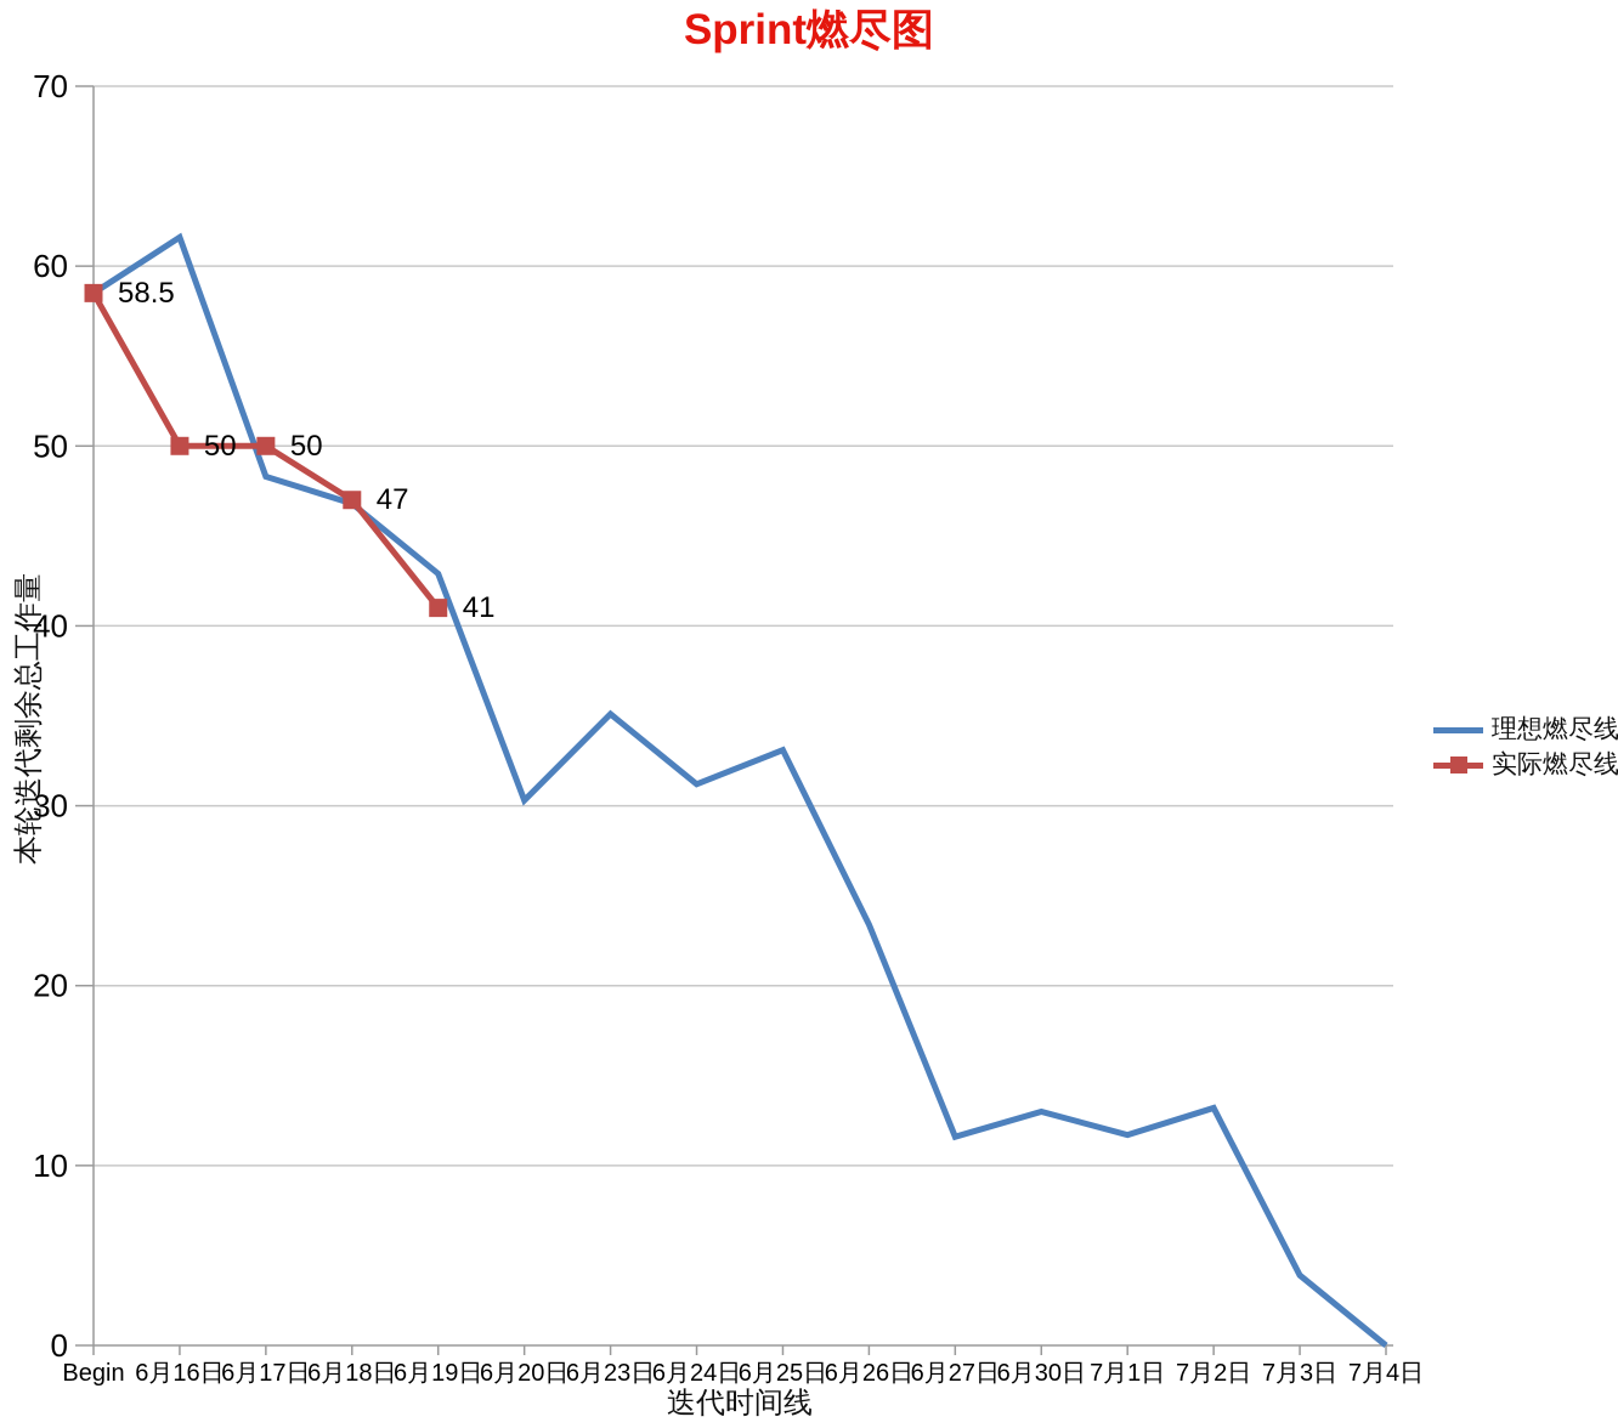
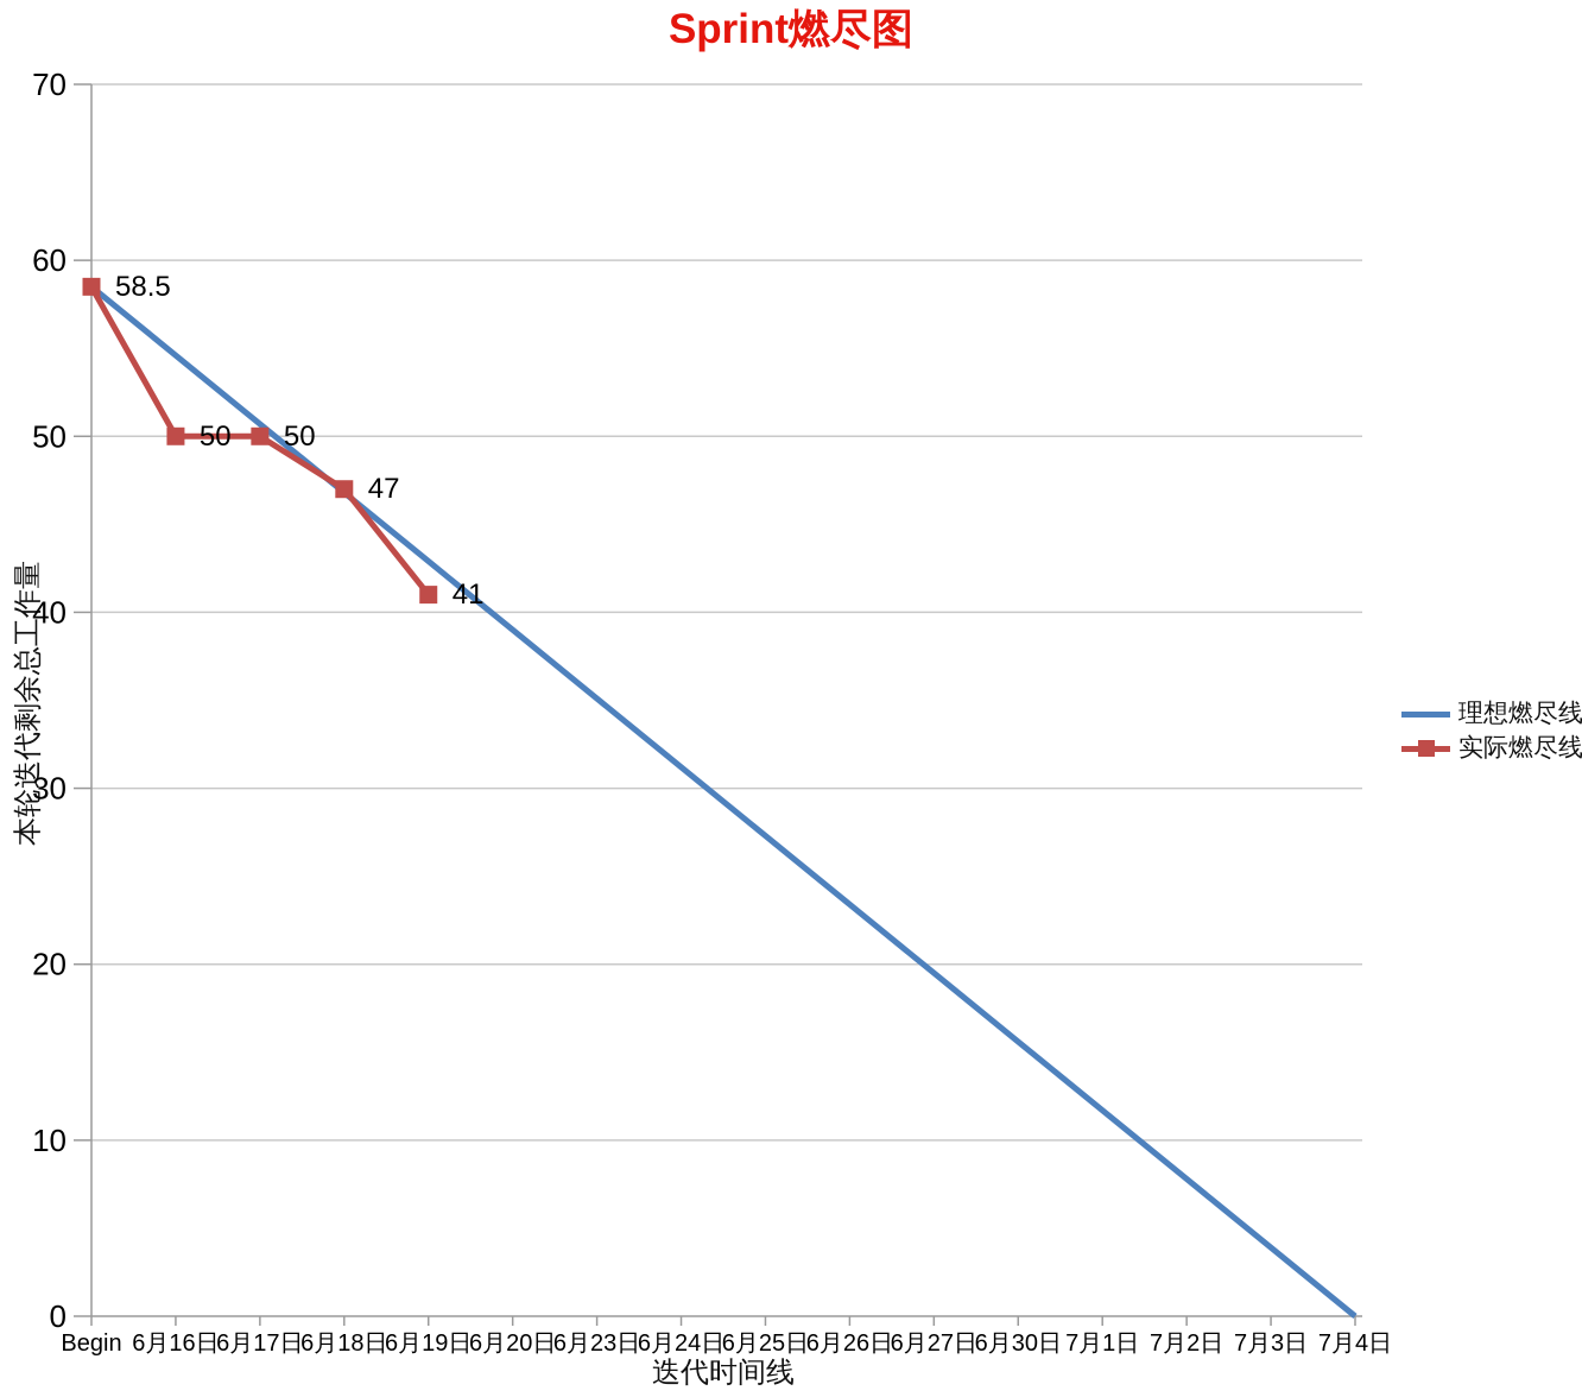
理想燃尽线/6月16日: 61.6 -> 54.6
理想燃尽线/6月17日: 48.3 -> 50.7
理想燃尽线/6月20日: 30.3 -> 39.0
理想燃尽线/6月25日: 33.1 -> 27.3
理想燃尽线/6月27日: 11.6 -> 19.5
理想燃尽线/6月30日: 13.0 -> 15.6
理想燃尽线/7月2日: 13.2 -> 7.8
